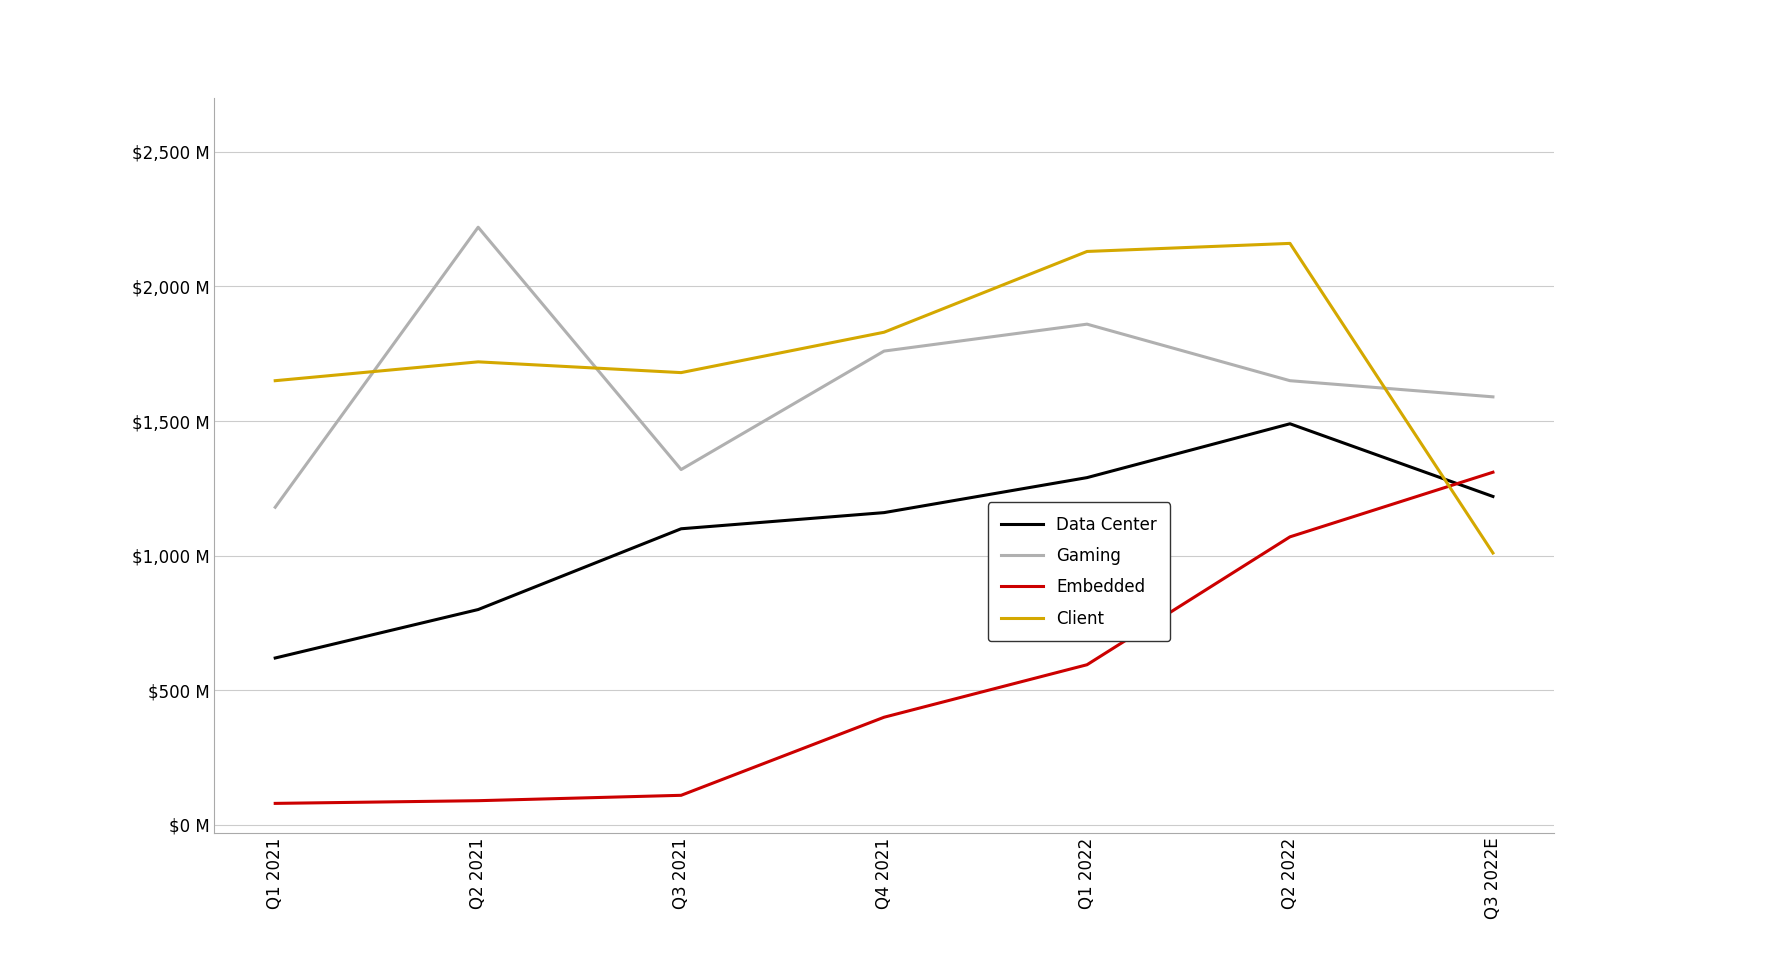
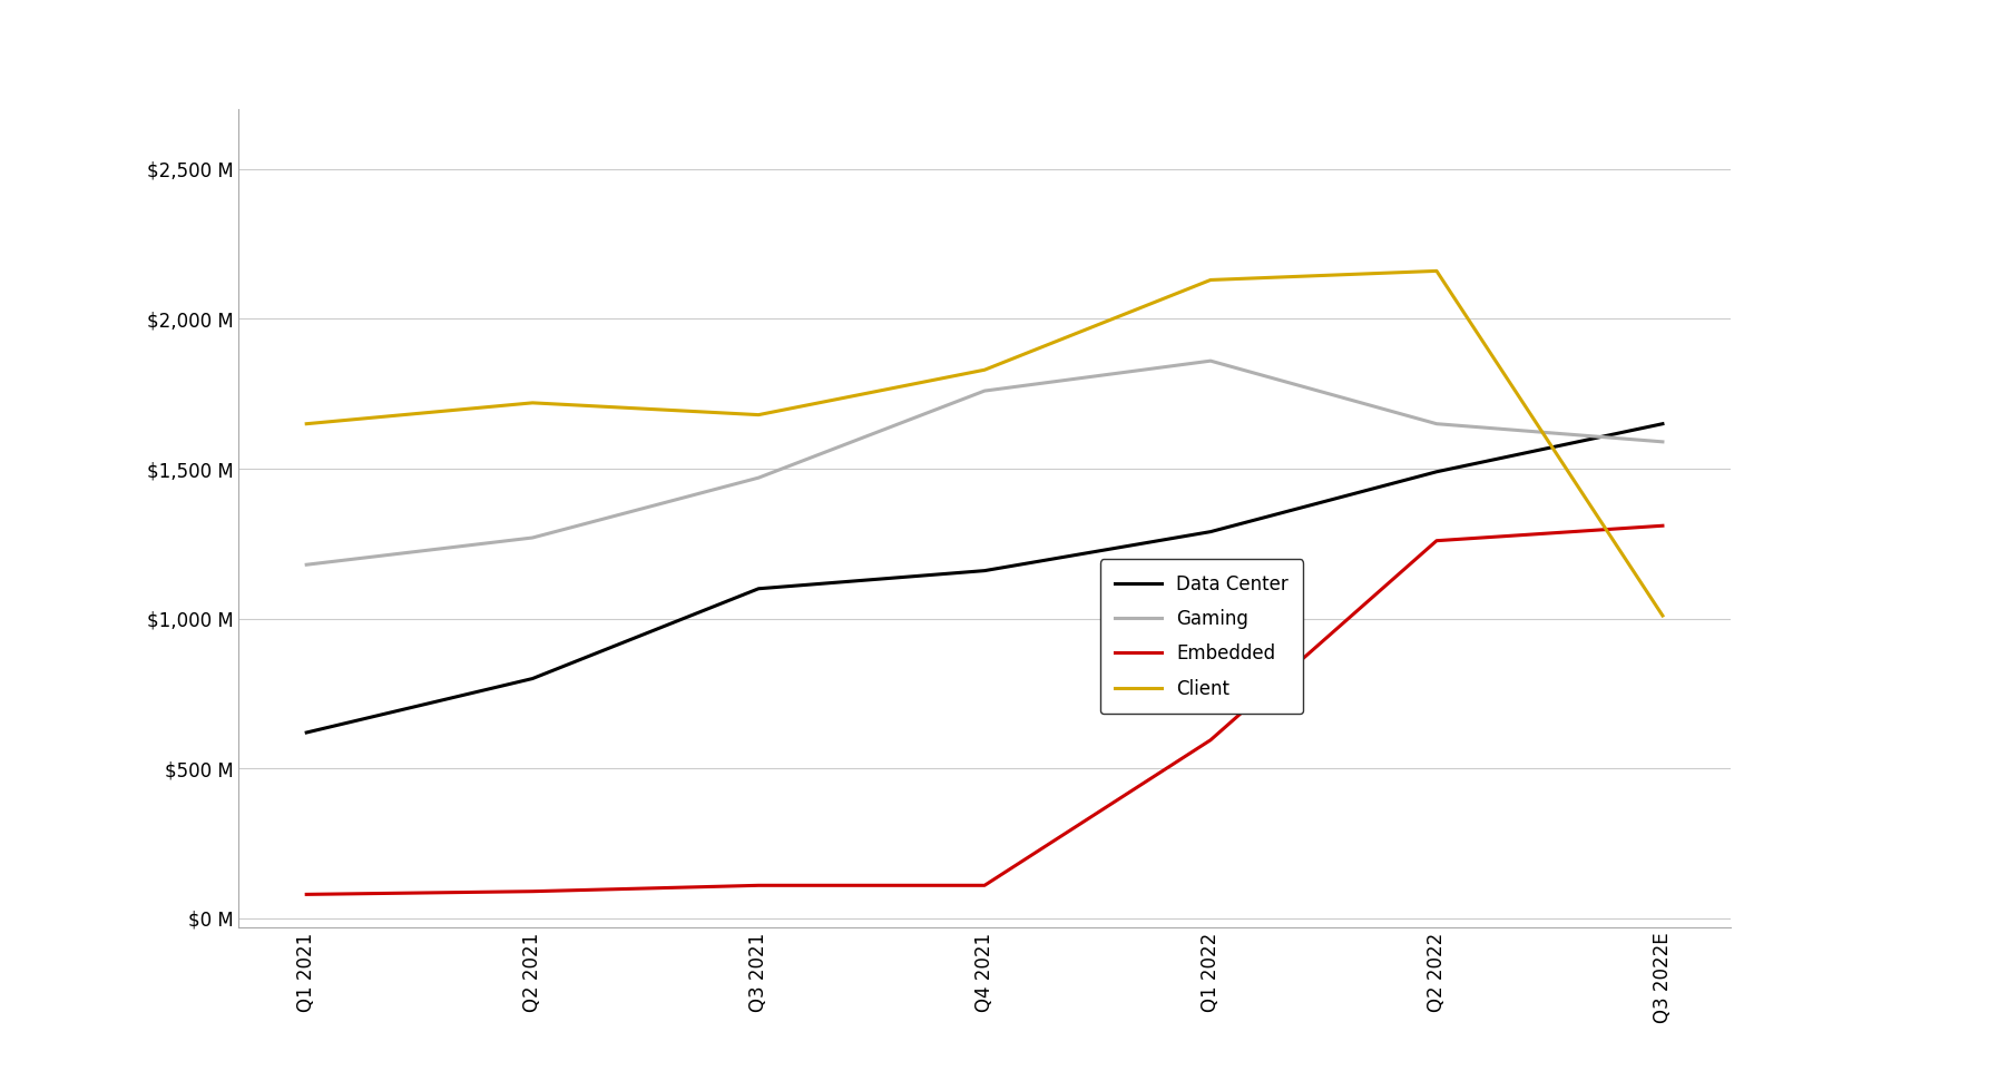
Gaming/Q2 2021: $2,220 M -> $1,270 M
Gaming/Q3 2021: $1,320 M -> $1,470 M
Embedded/Q4 2021: $400 M -> $110 M
Embedded/Q2 2022: $1,070 M -> $1,260 M
Data Center/Q3 2022E: $1,220 M -> $1,650 M
